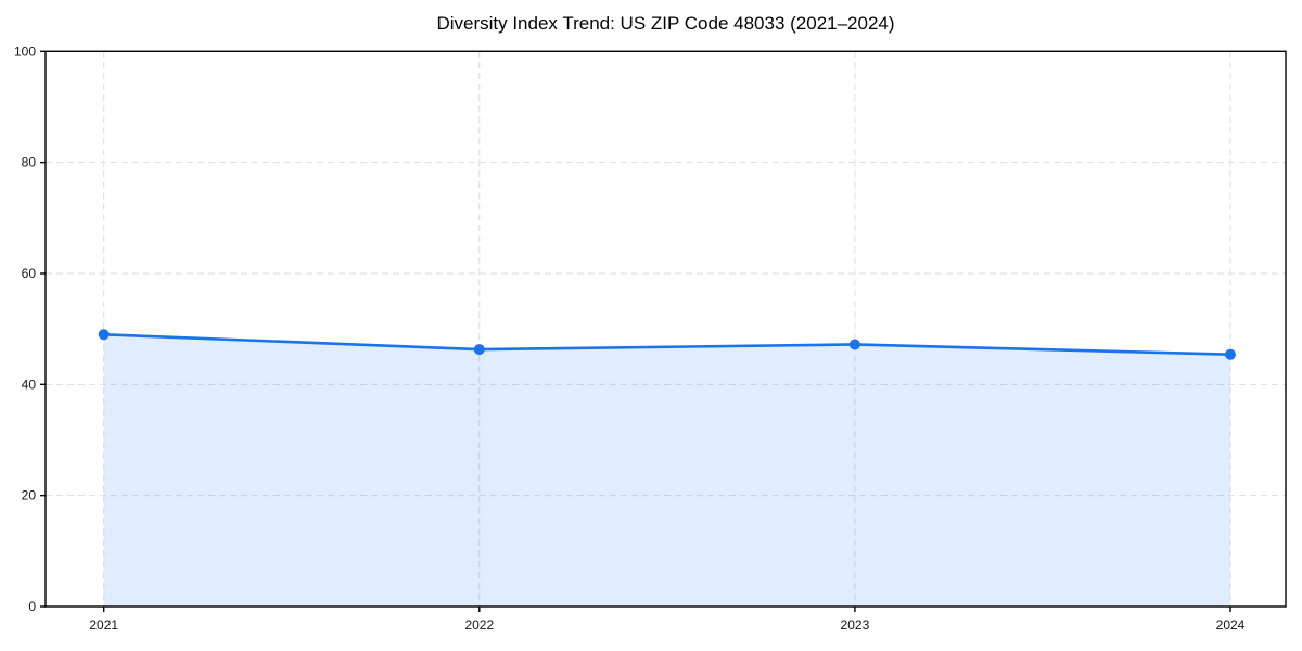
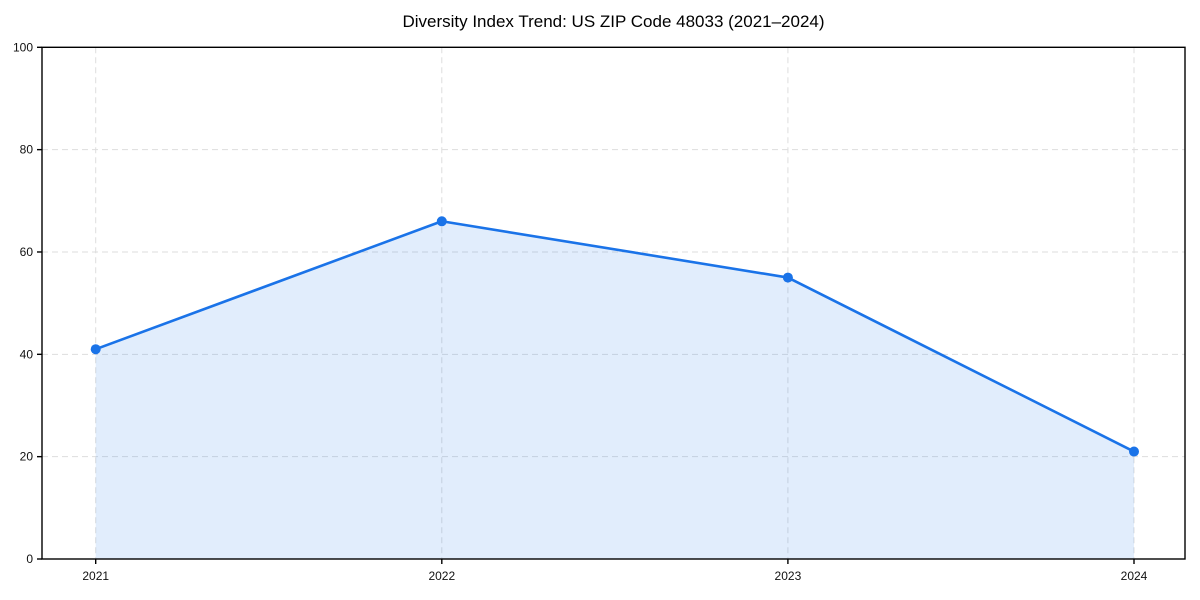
2021: 49 -> 41
2022: 46 -> 66
2023: 47 -> 55
2024: 45 -> 21
